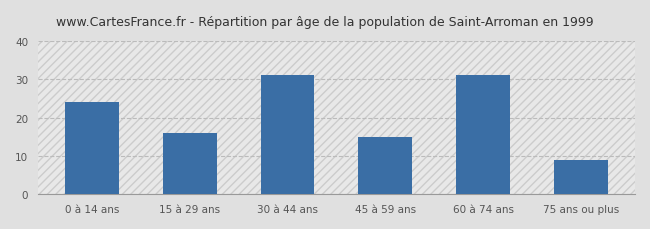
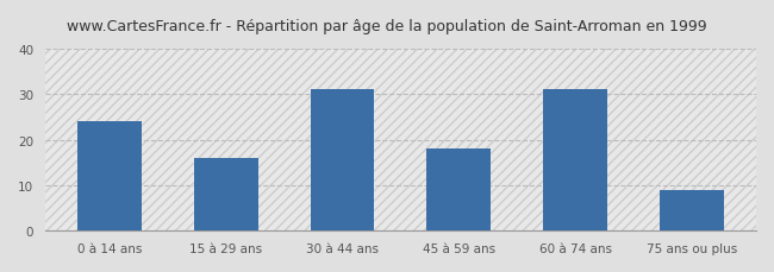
45 à 59 ans: 15 -> 18
